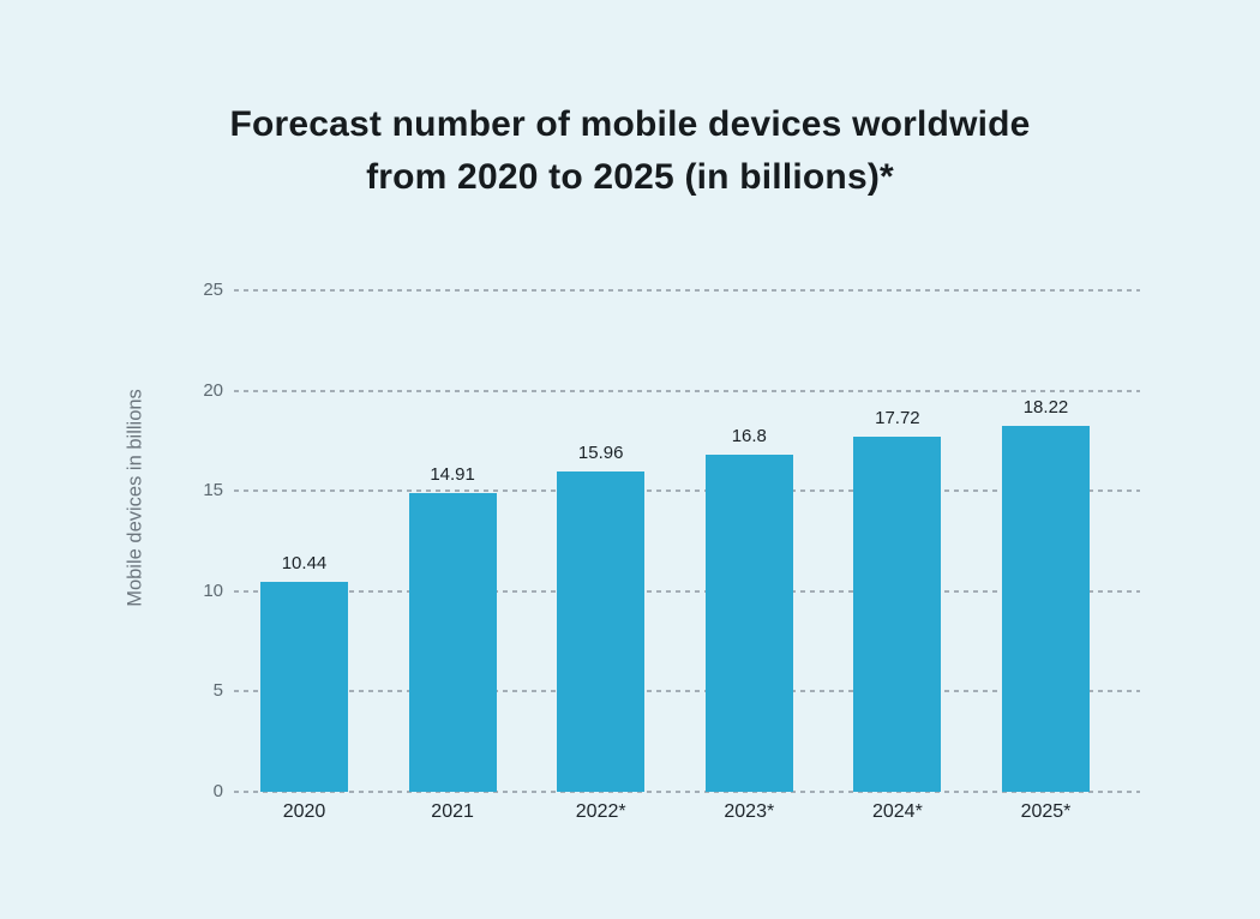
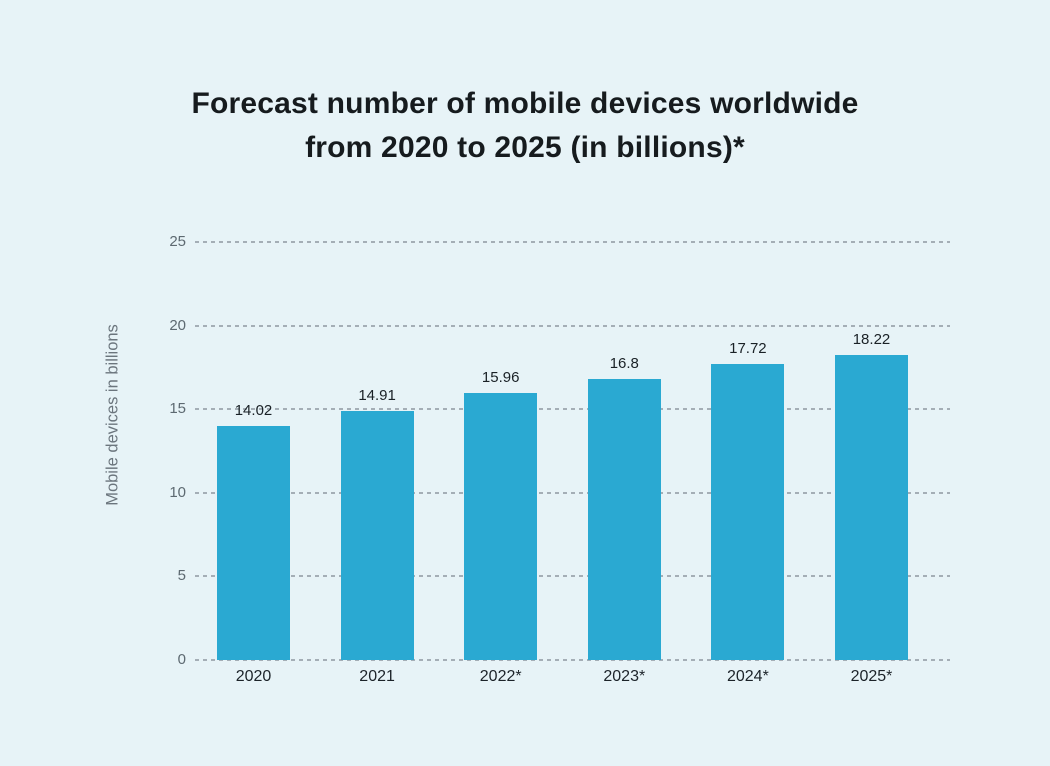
2020: 10.44 -> 14.02
